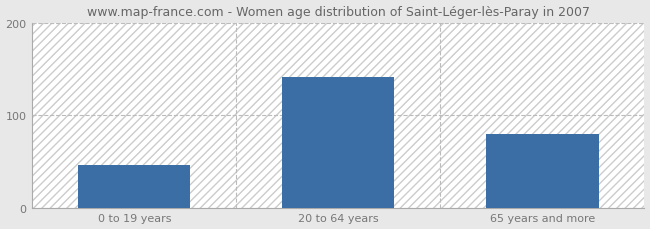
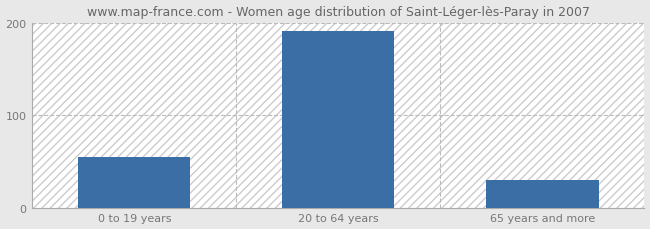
0 to 19 years: 46 -> 55
20 to 64 years: 142 -> 191
65 years and more: 80 -> 30
